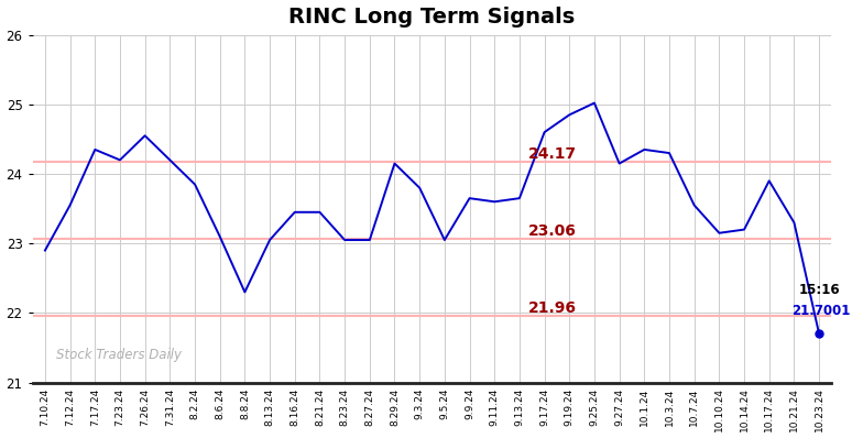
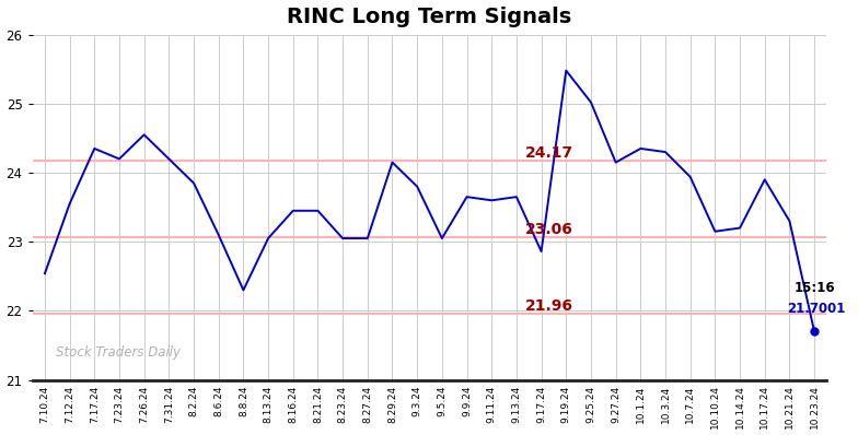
7.10.24: 22.90 -> 22.54
9.17.24: 24.60 -> 22.86
9.19.24: 24.85 -> 25.48
10.7.24: 23.55 -> 23.94
